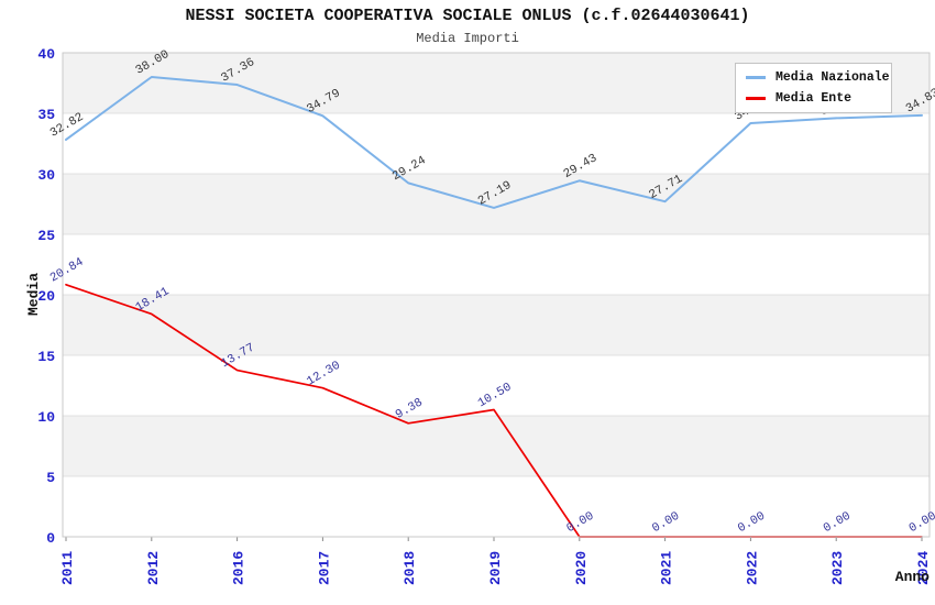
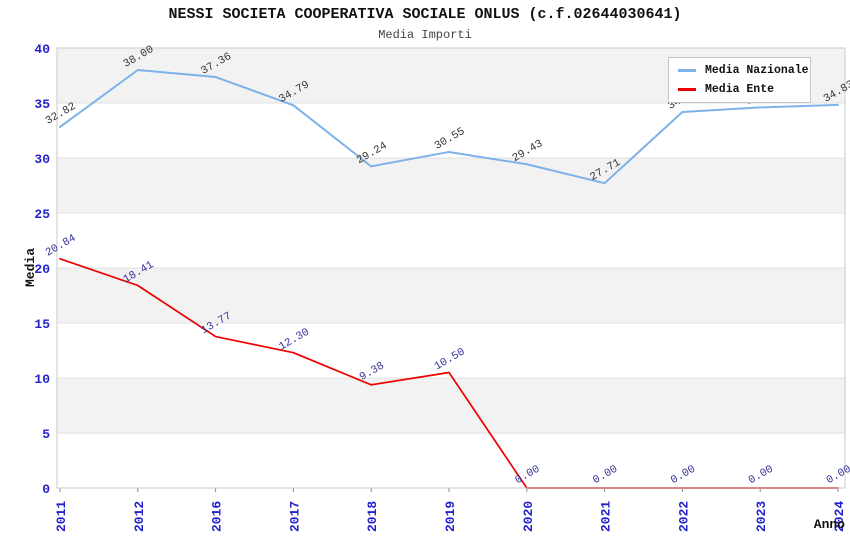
Media Nazionale/2019: 27.19 -> 30.55
